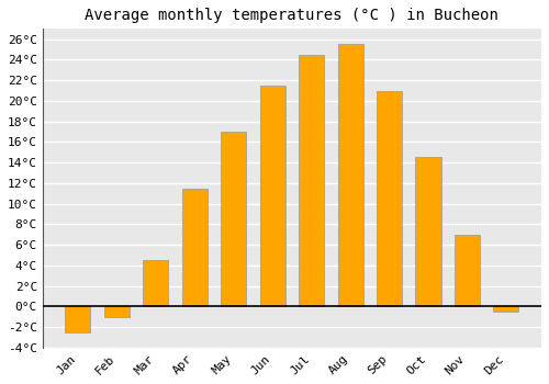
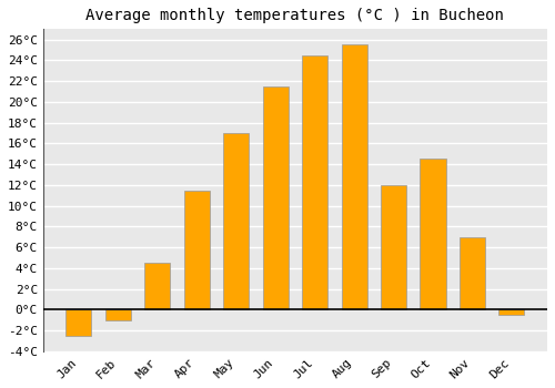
Sep: 21.0°C -> 12.0°C
